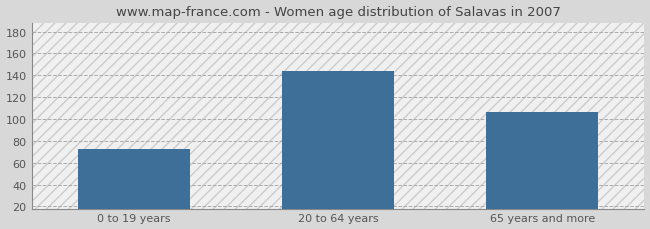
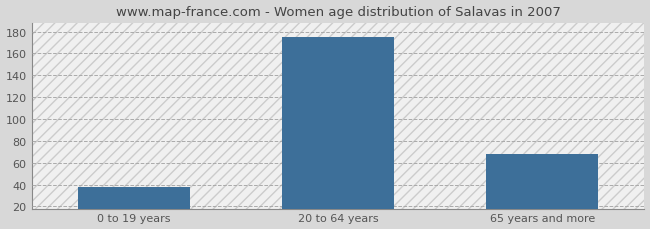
0 to 19 years: 73 -> 38
20 to 64 years: 144 -> 175
65 years and more: 106 -> 68
